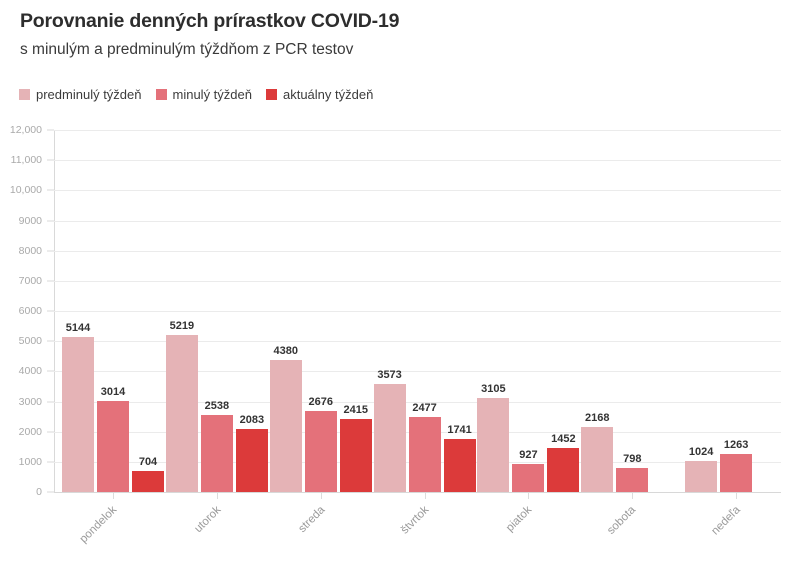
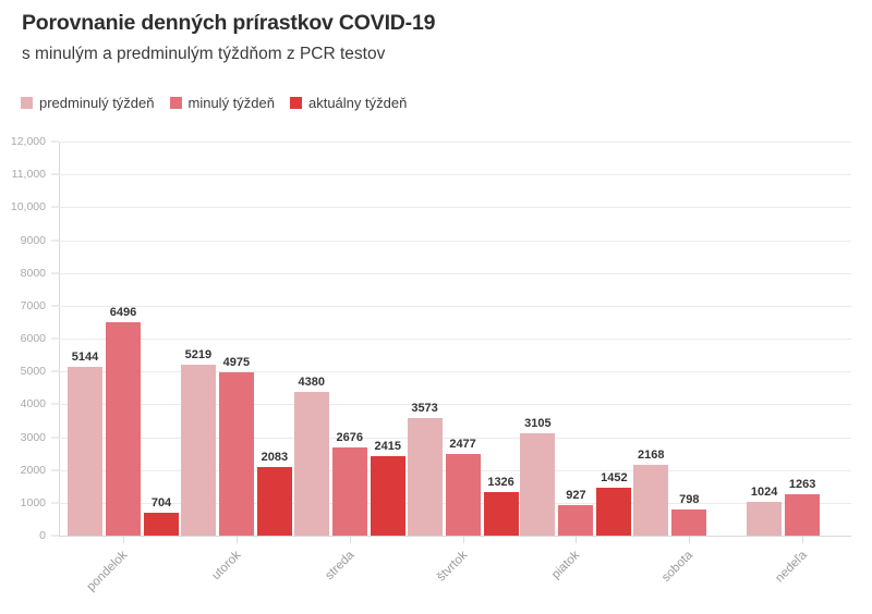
minulý týždeň/pondelok: 3014 -> 6496
minulý týždeň/utorok: 2538 -> 4975
aktuálny týždeň/štvrtok: 1741 -> 1326
